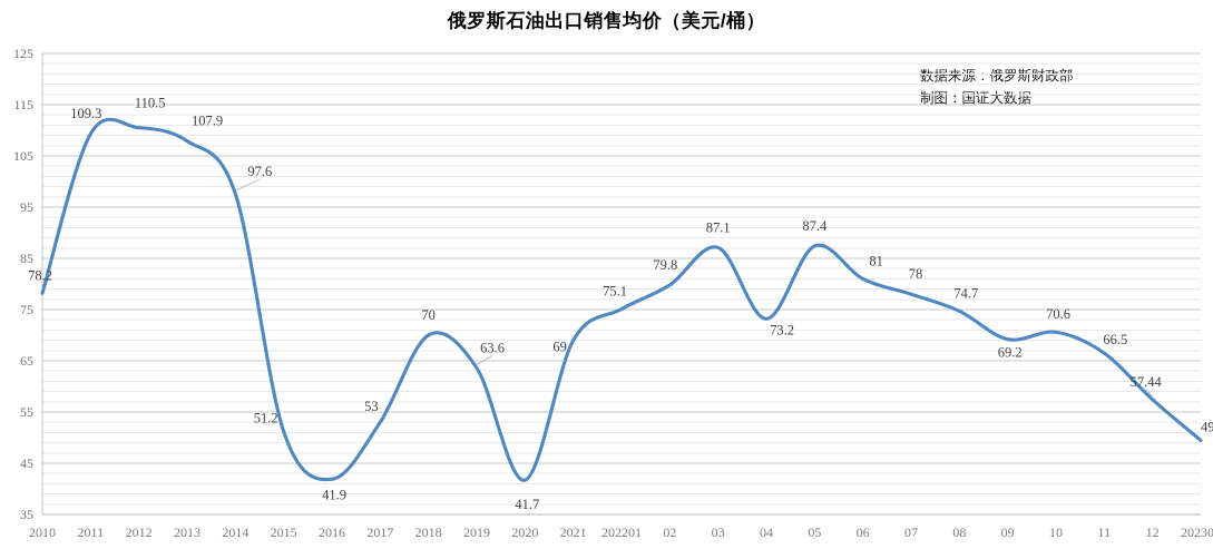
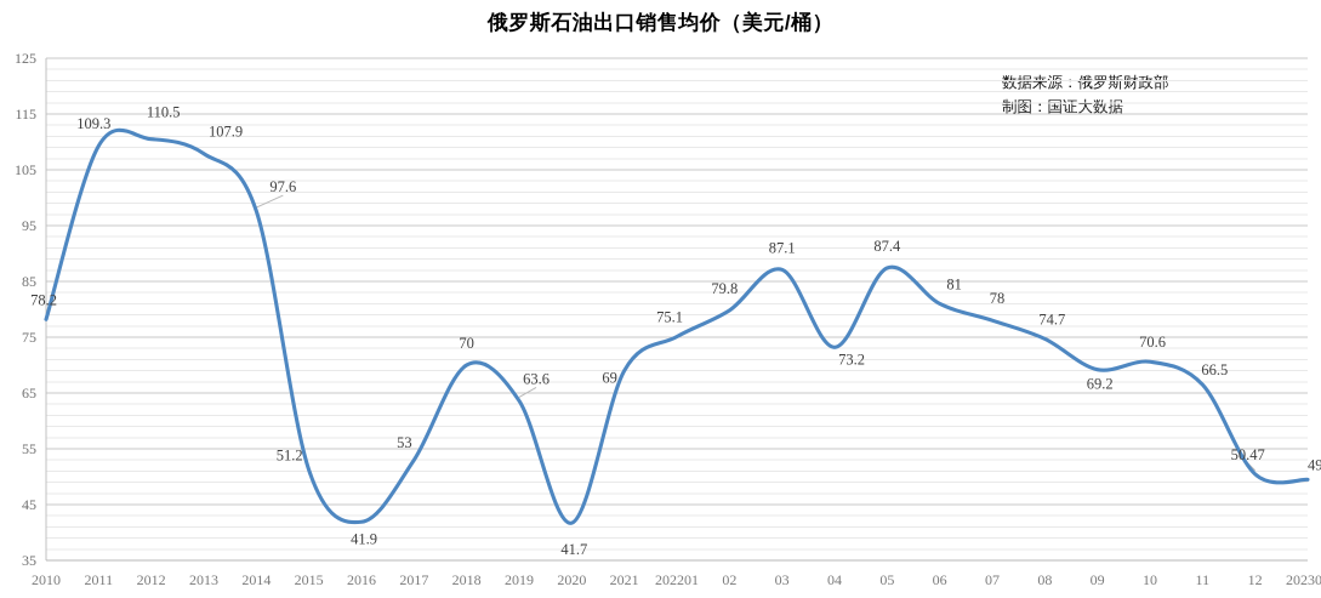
12: 57.44 -> 50.47
